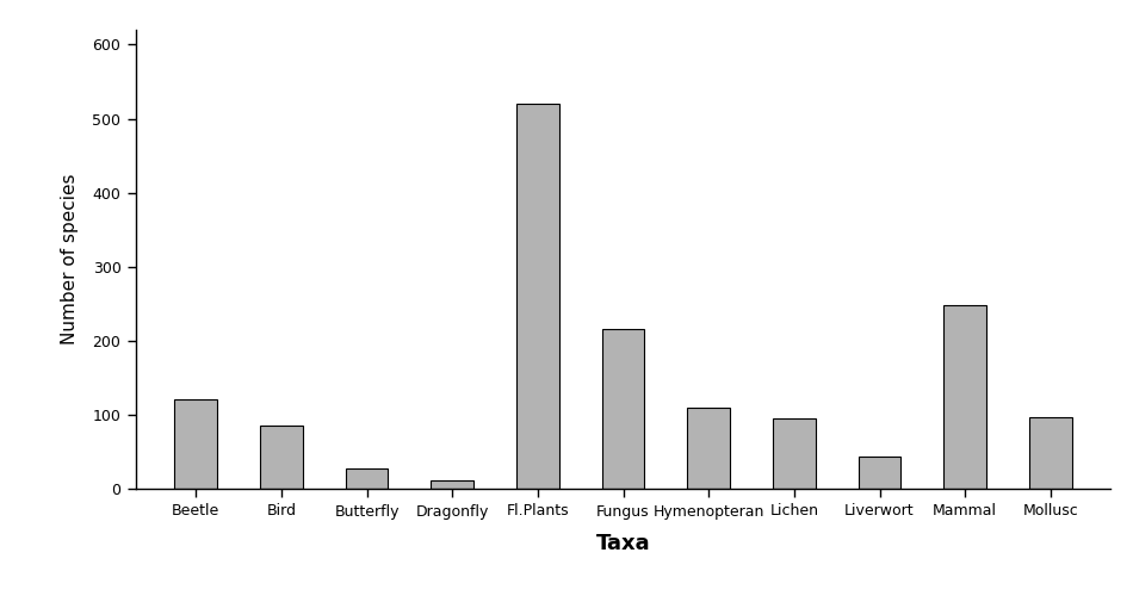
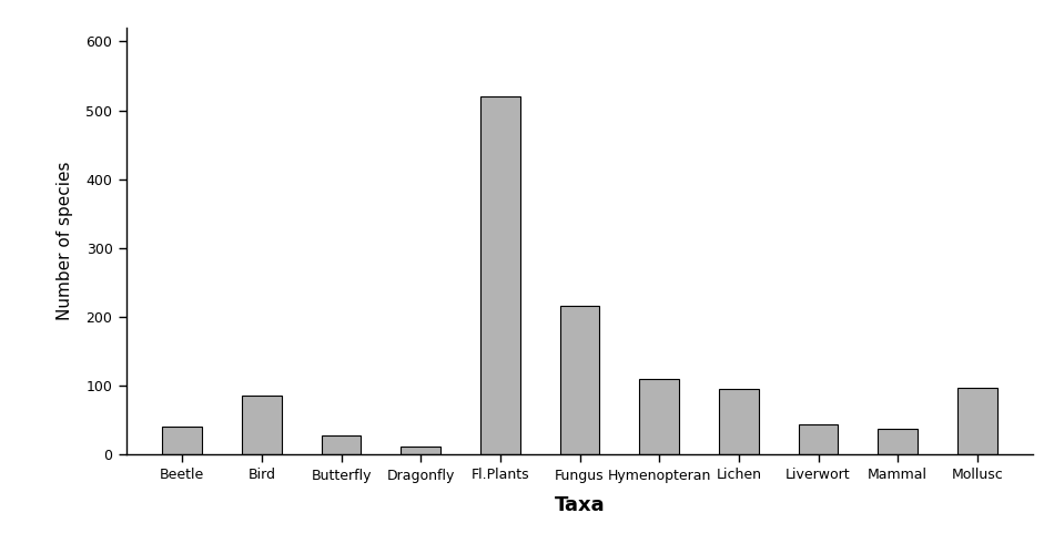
Beetle: 120 -> 40
Mammal: 248 -> 37
